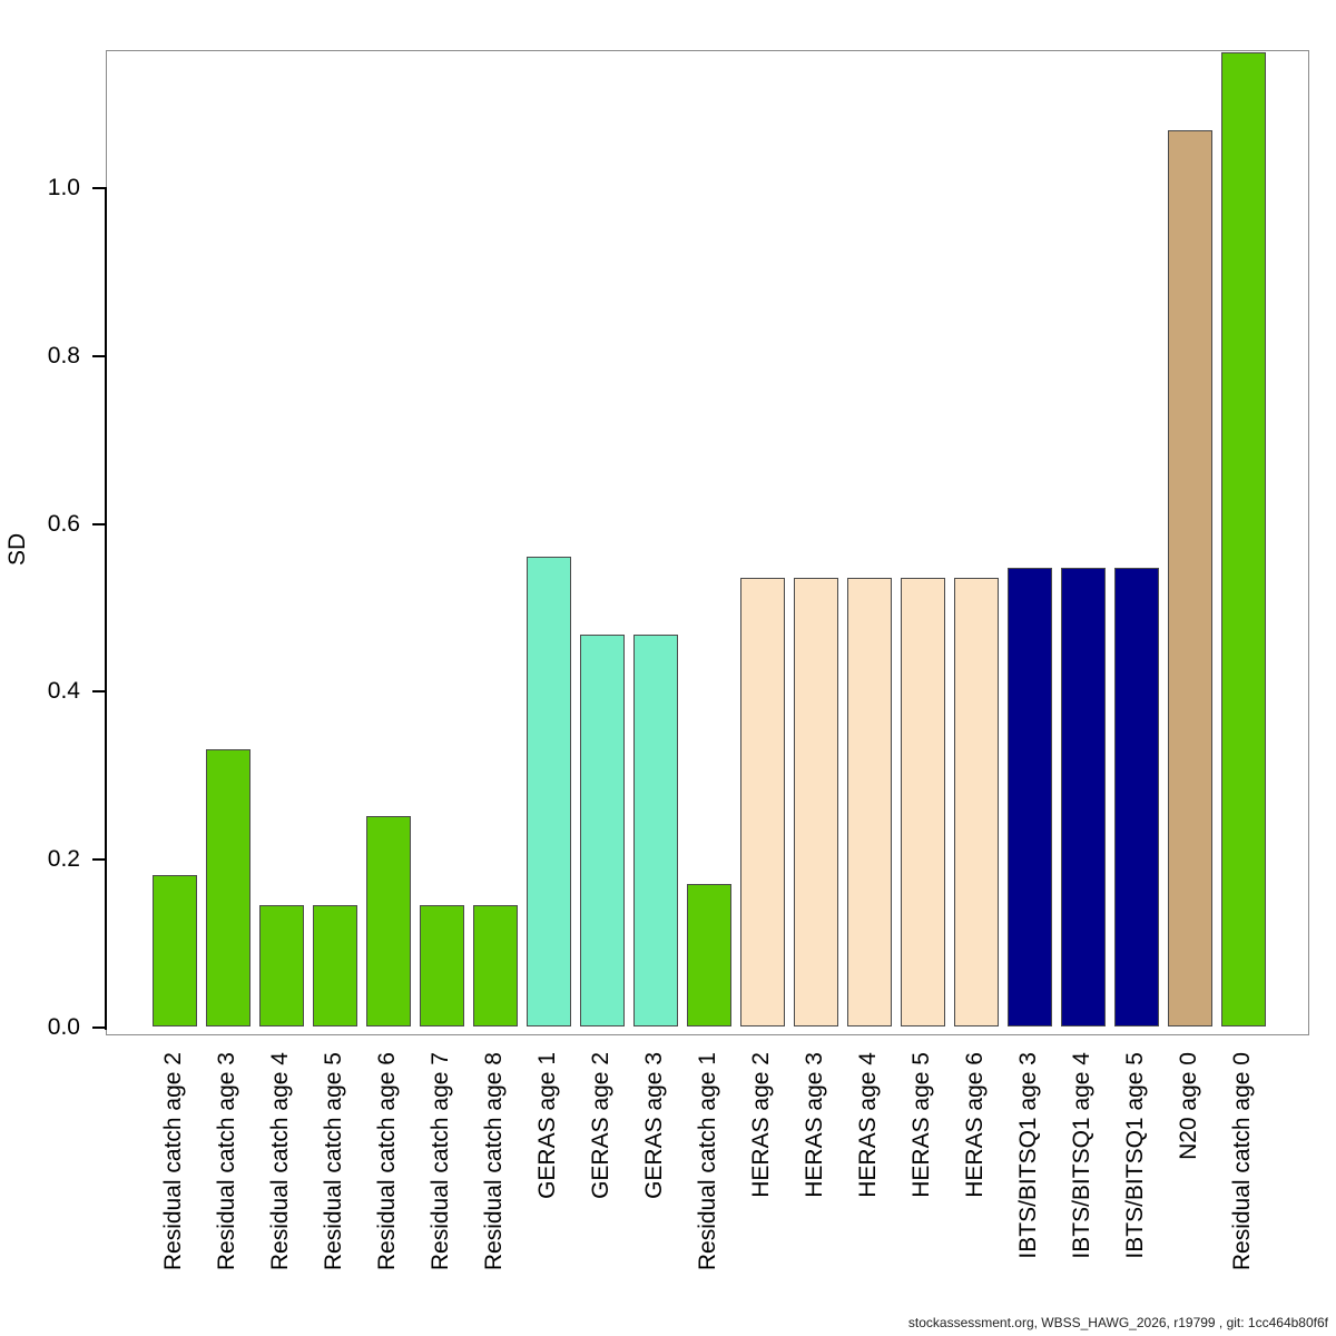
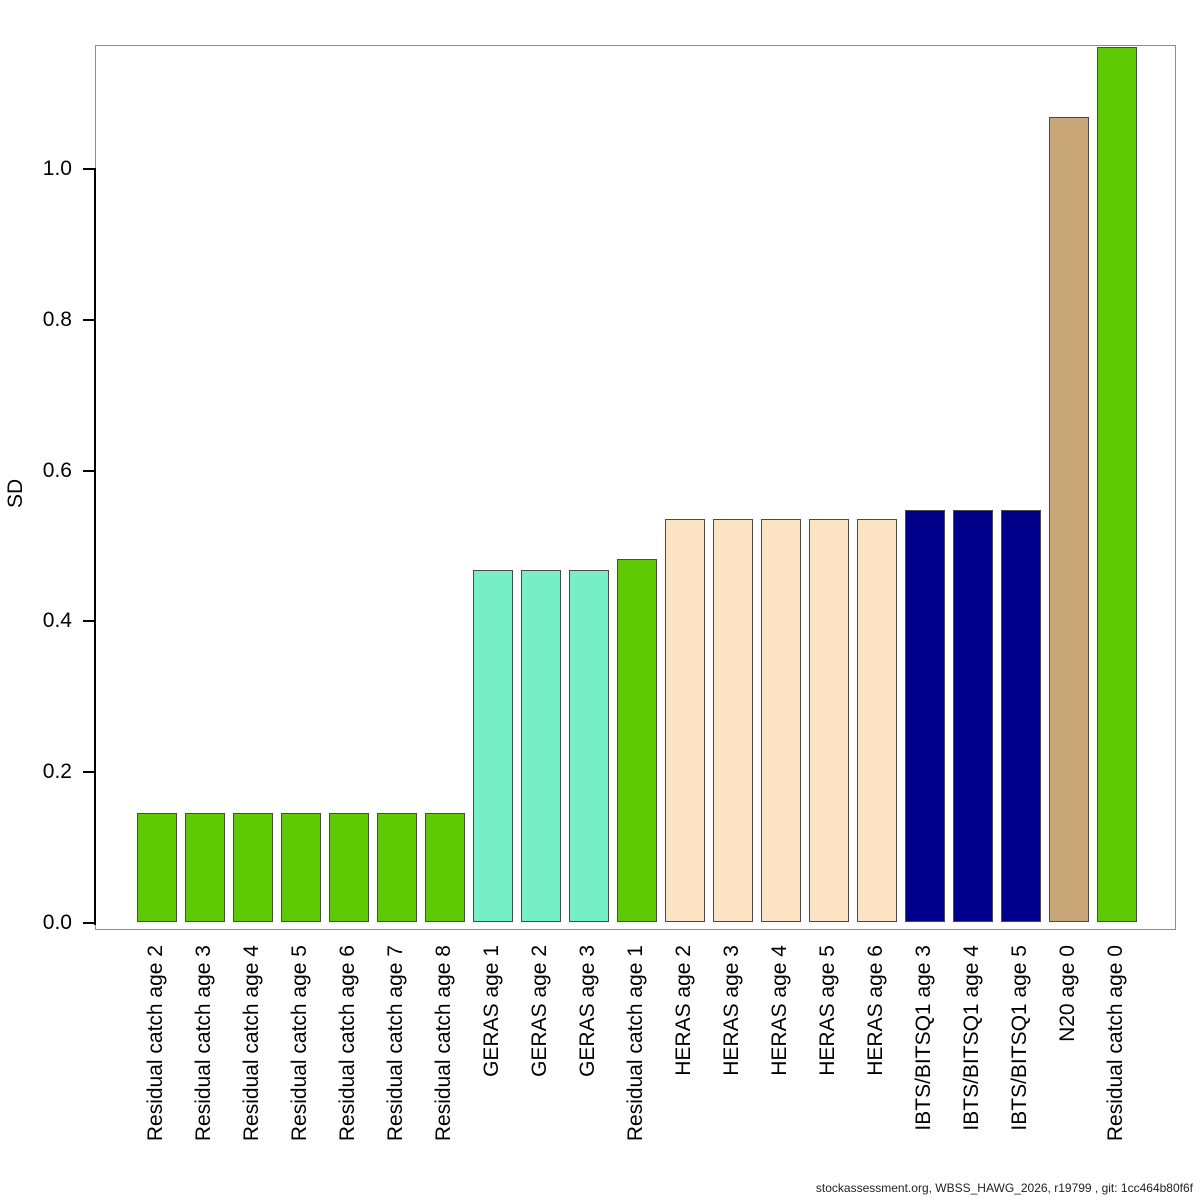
Residual catch age 2: 0.18 -> 0.14
Residual catch age 3: 0.33 -> 0.14
Residual catch age 6: 0.25 -> 0.14
GERAS age 1: 0.56 -> 0.47
Residual catch age 1: 0.17 -> 0.48
